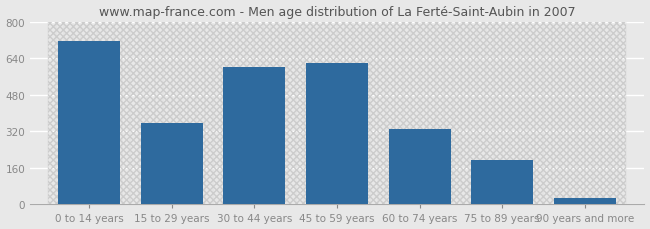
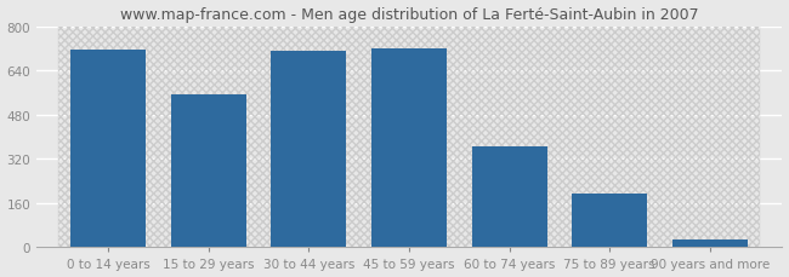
15 to 29 years: 355 -> 555
30 to 44 years: 600 -> 710
45 to 59 years: 620 -> 720
60 to 74 years: 330 -> 365
